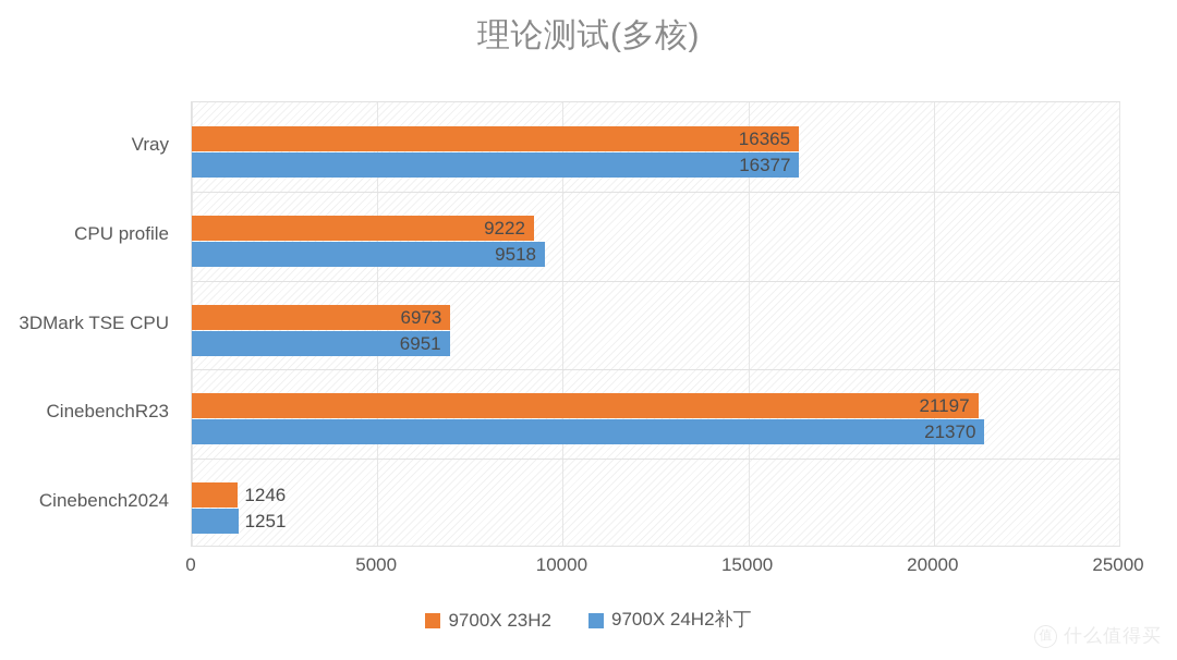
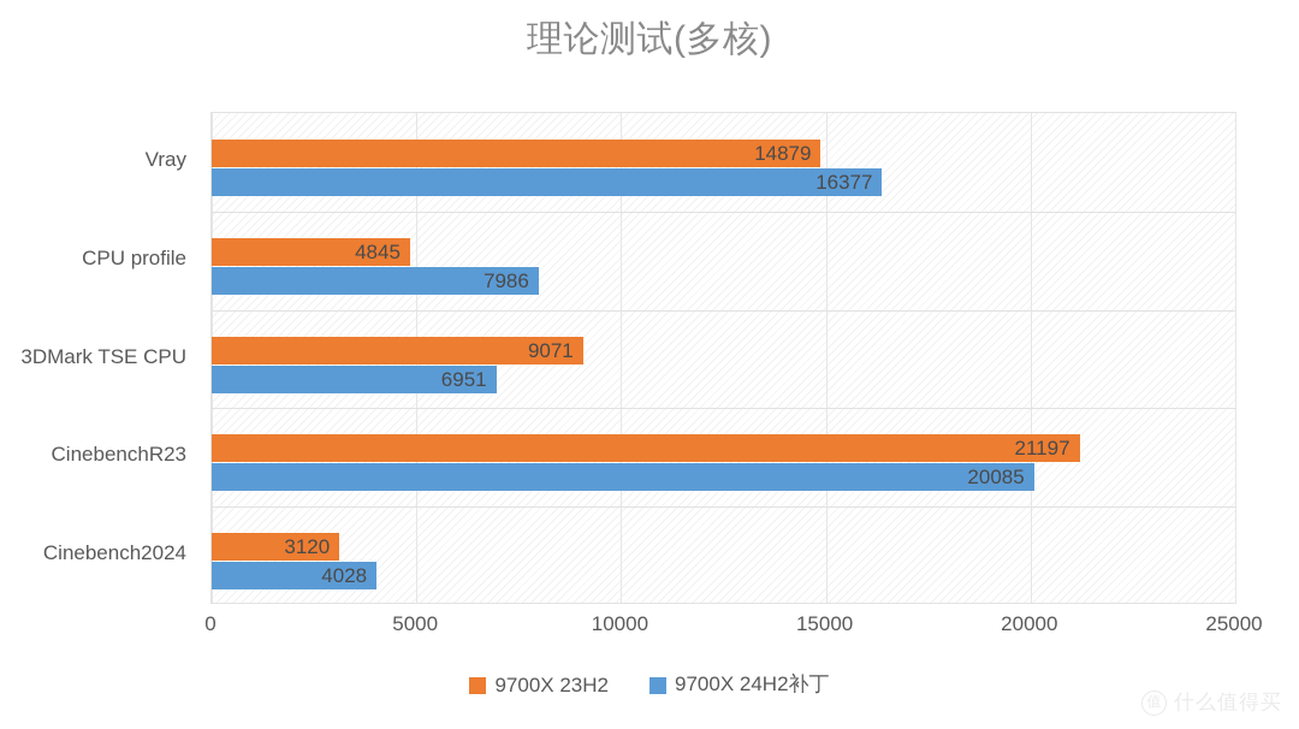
9700X 23H2/Vray: 16365 -> 14879
9700X 23H2/CPU profile: 9222 -> 4845
9700X 24H2补丁/CPU profile: 9518 -> 7986
9700X 23H2/3DMark TSE CPU: 6973 -> 9071
9700X 24H2补丁/CinebenchR23: 21370 -> 20085
9700X 23H2/Cinebench2024: 1246 -> 3120
9700X 24H2补丁/Cinebench2024: 1251 -> 4028
